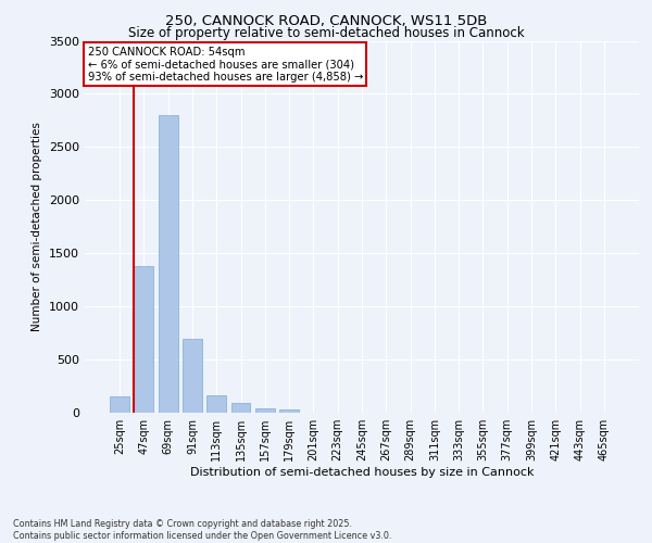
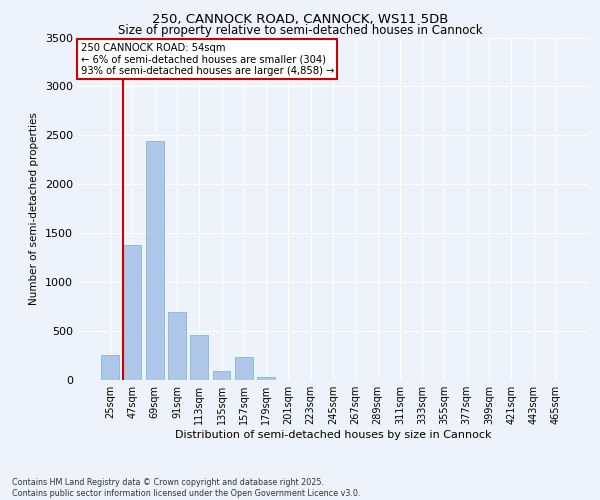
25sqm: 150 -> 260
69sqm: 2800 -> 2440
113sqm: 160 -> 460
157sqm: 40 -> 240
